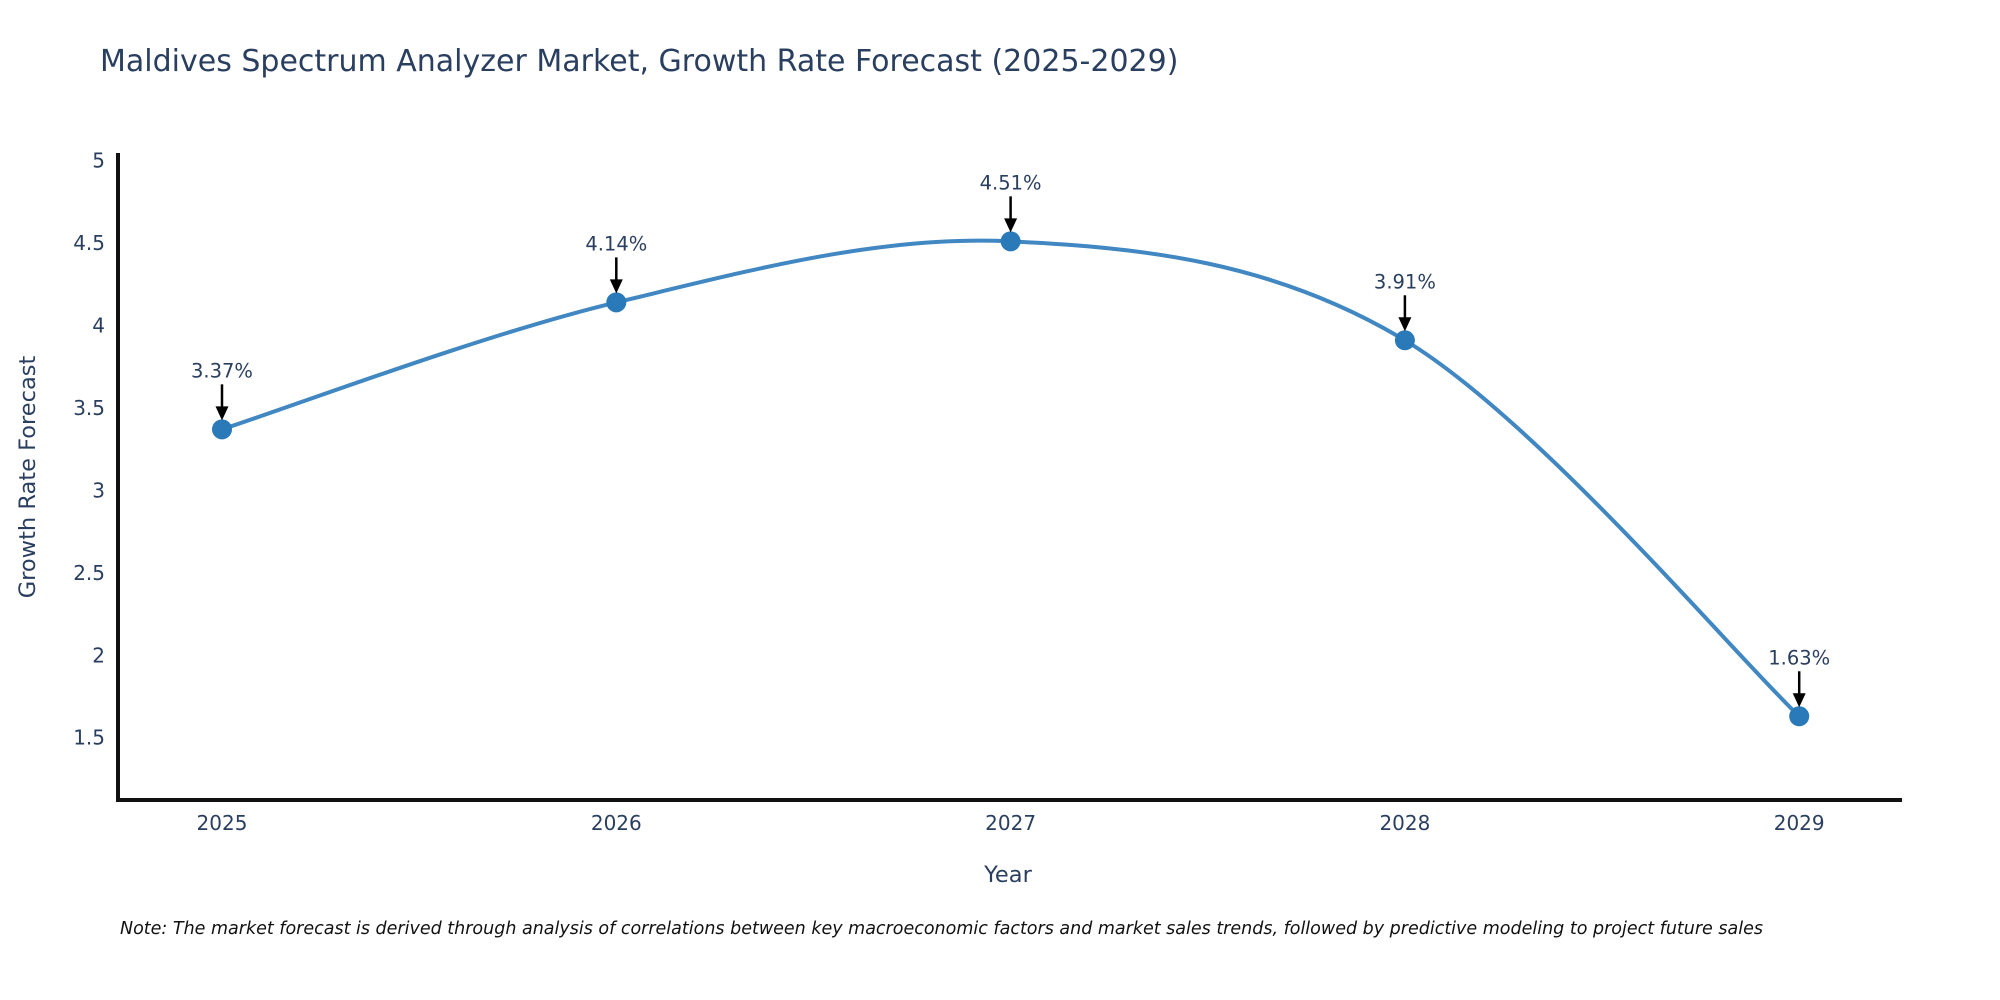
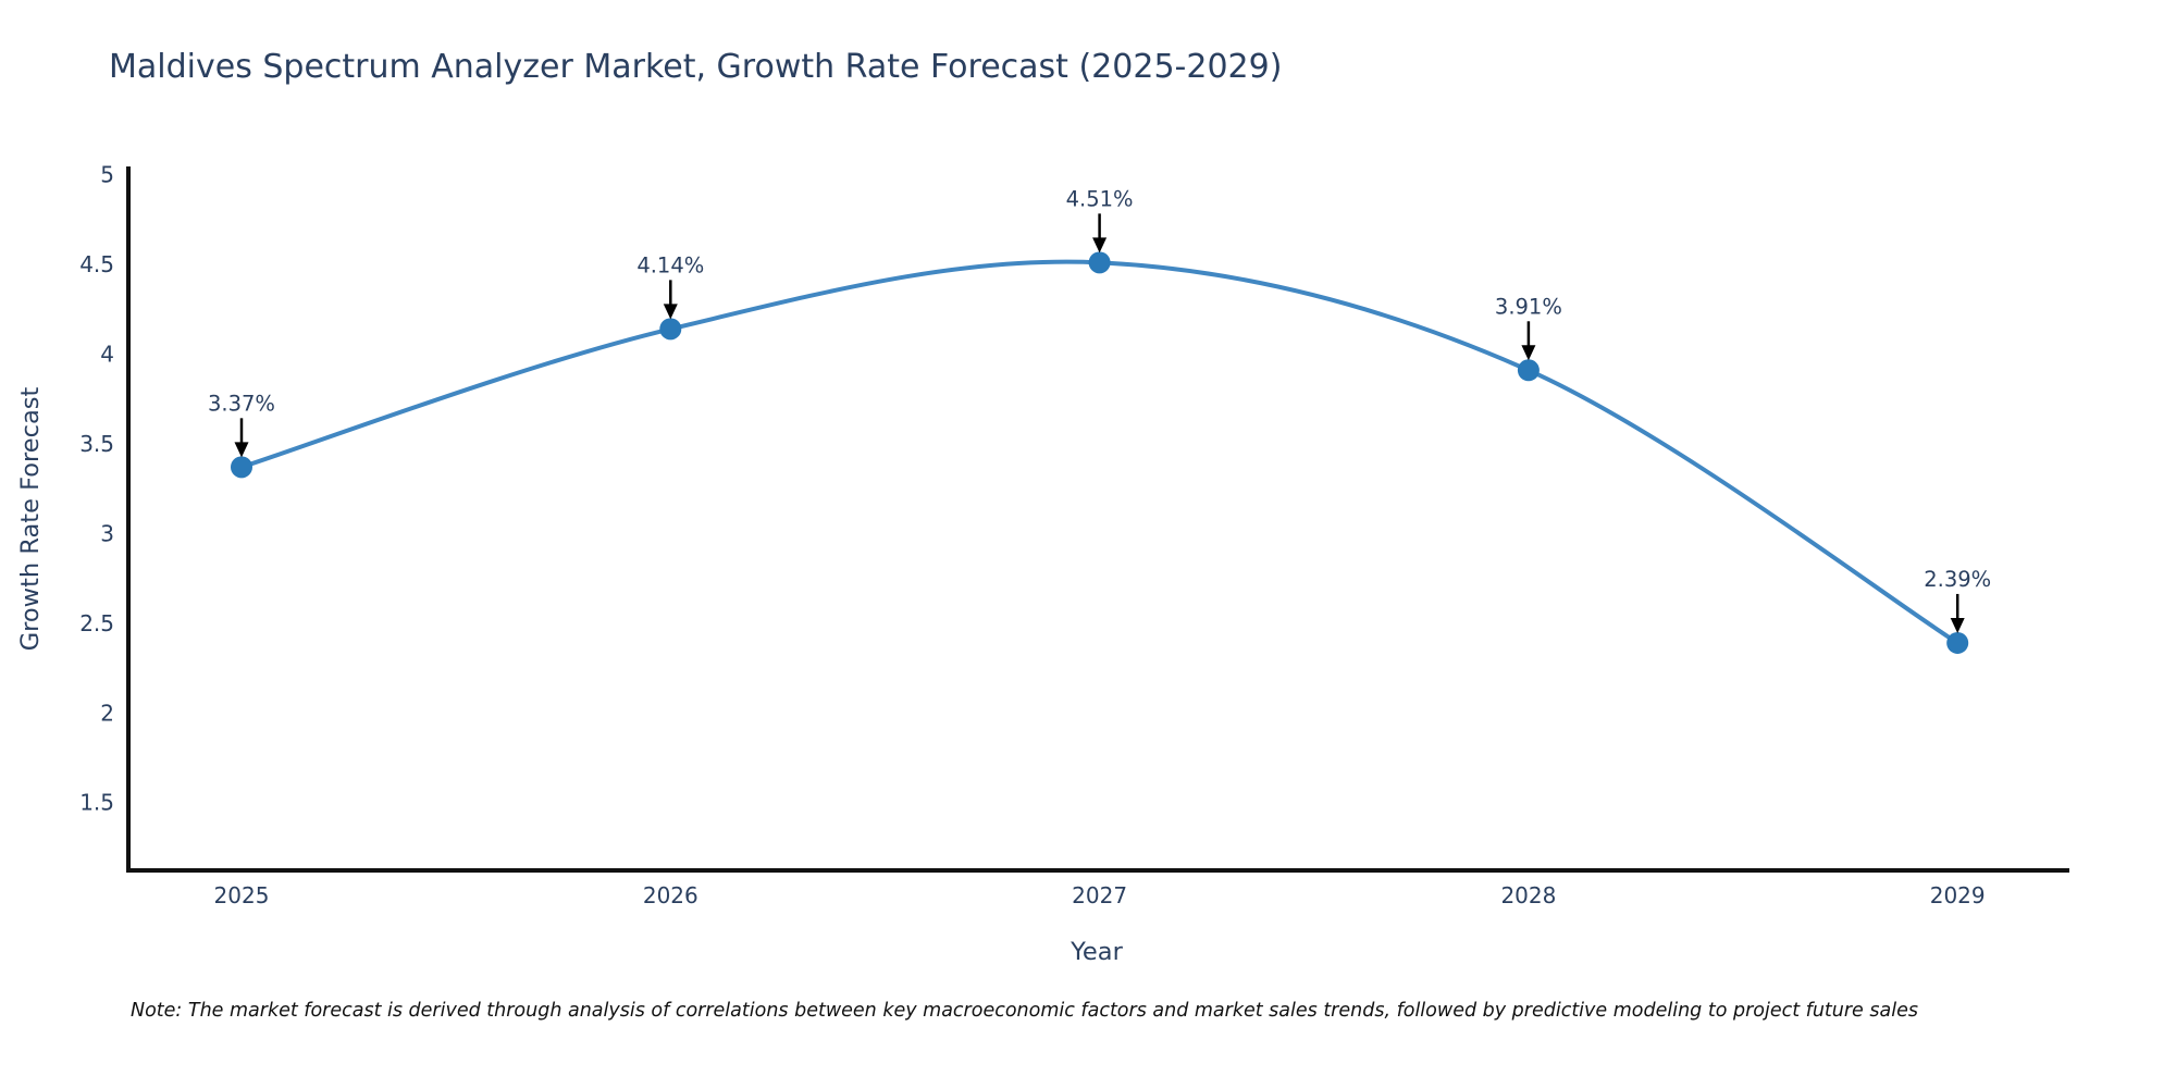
2029: 1.63% -> 2.39%
